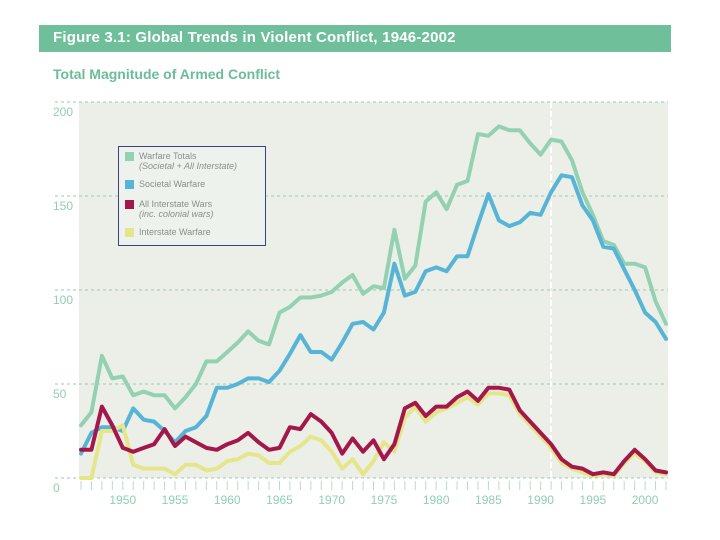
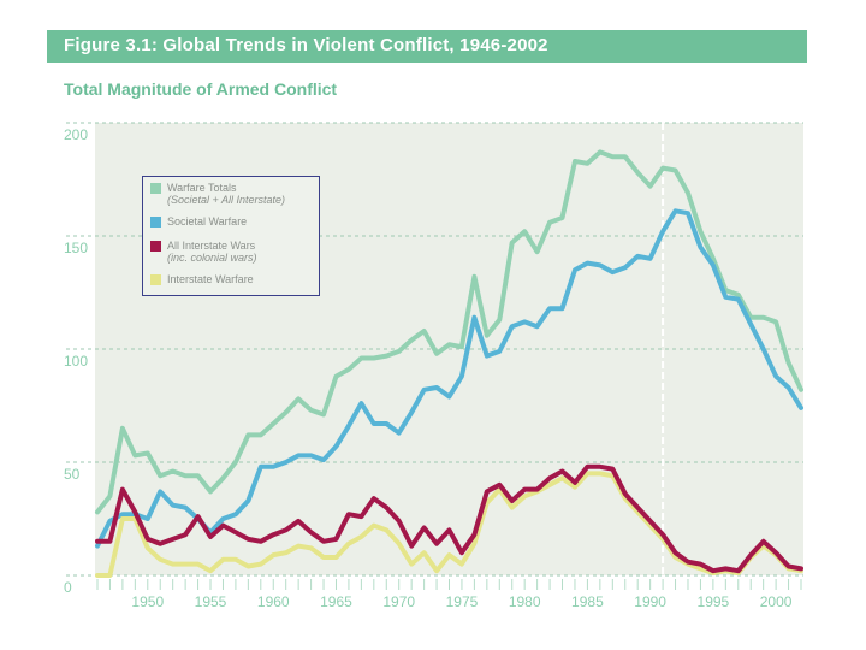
Interstate Warfare/1950: 28 -> 12
Interstate Warfare/1975: 19 -> 5
Societal Warfare/1985: 151 -> 138
